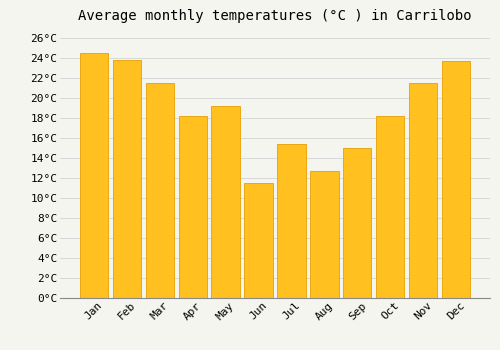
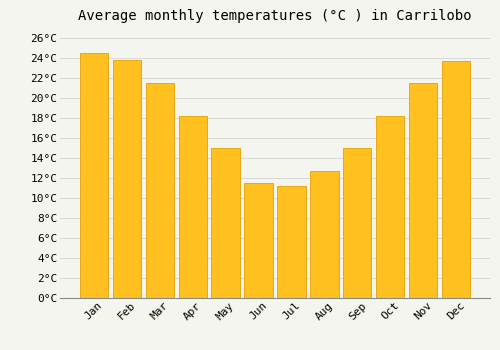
May: 19.2°C -> 15.0°C
Jul: 15.4°C -> 11.2°C
